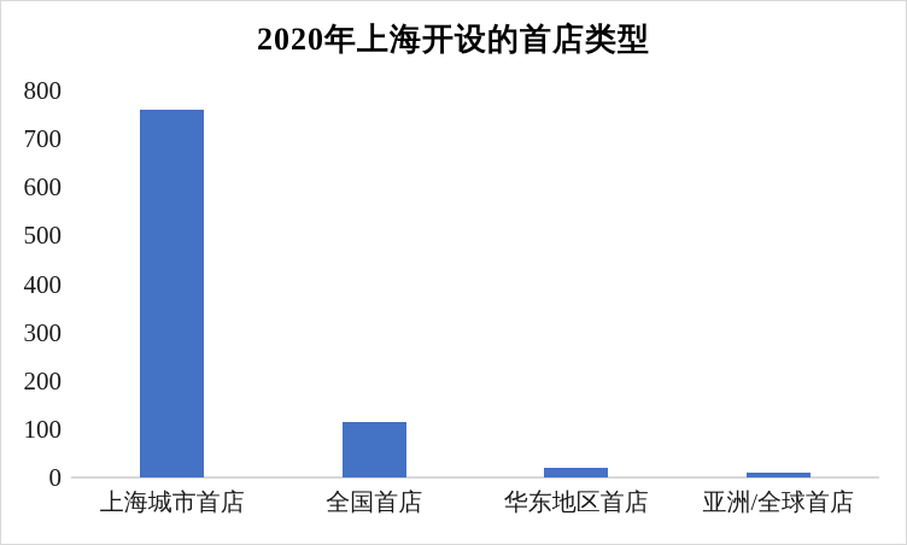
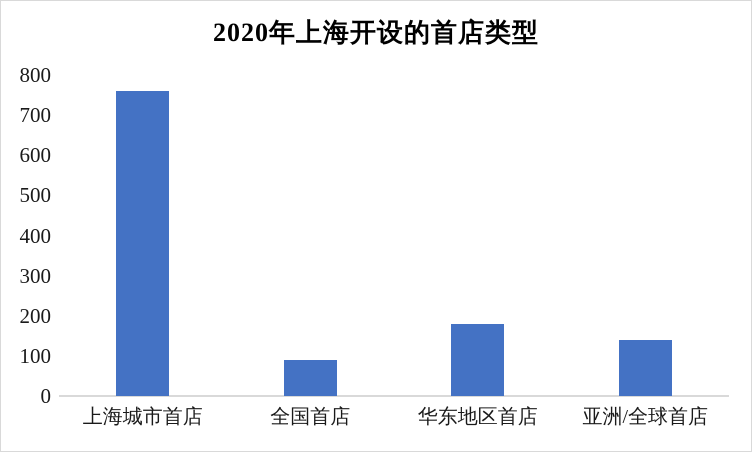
全国首店: 120 -> 90
华东地区首店: 20 -> 180
亚洲/全球首店: 10 -> 140
